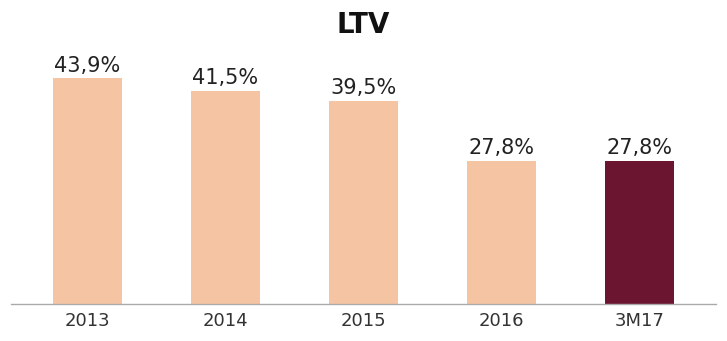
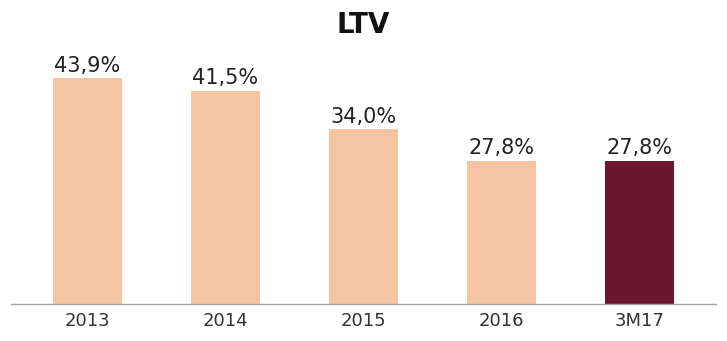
2015: 39,5% -> 34,0%
